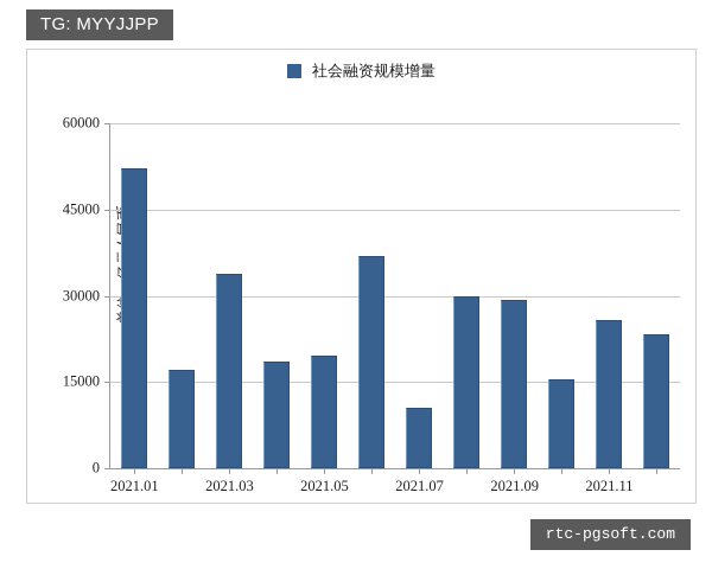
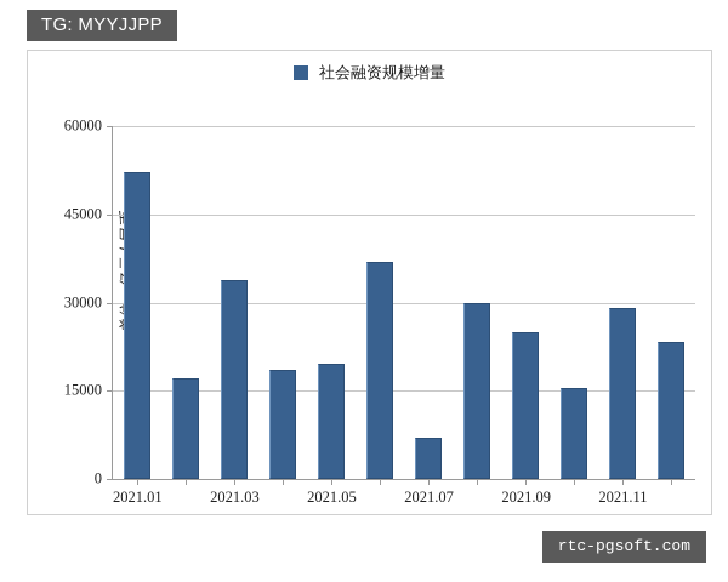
2021.07: 10000 -> 7000
2021.09: 29000 -> 25000
2021.11: 26000 -> 29000
